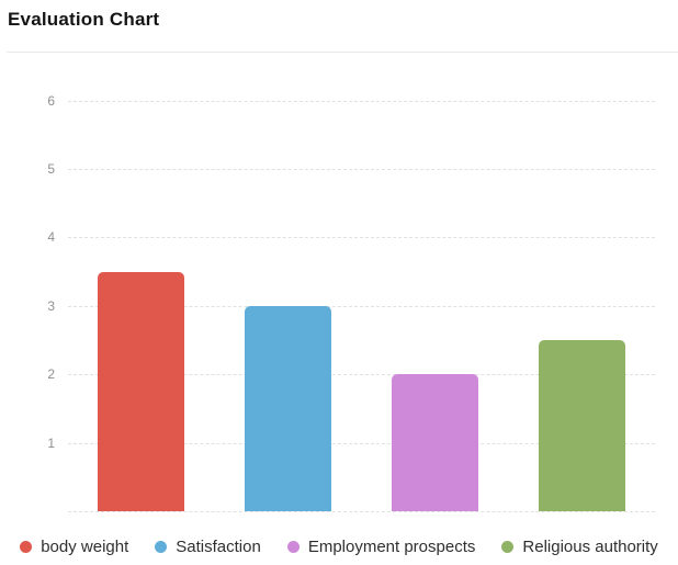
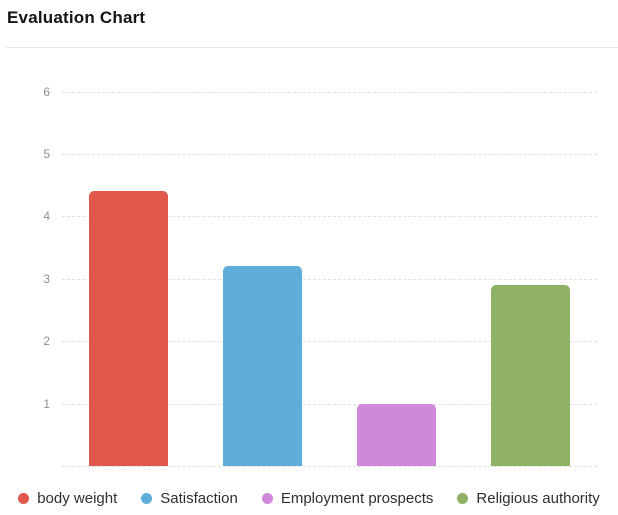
body weight: 3.5 -> 4.4
Satisfaction: 3.0 -> 3.2
Employment prospects: 2.0 -> 1.0
Religious authority: 2.5 -> 2.9
